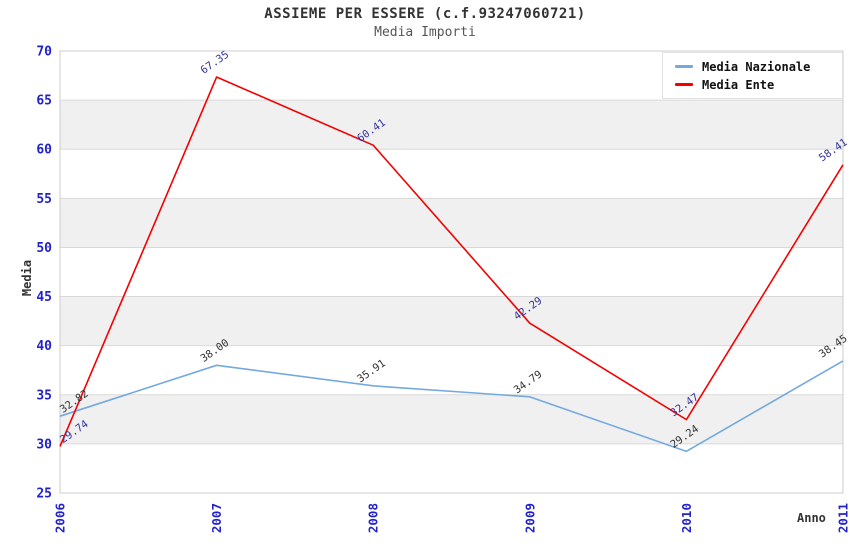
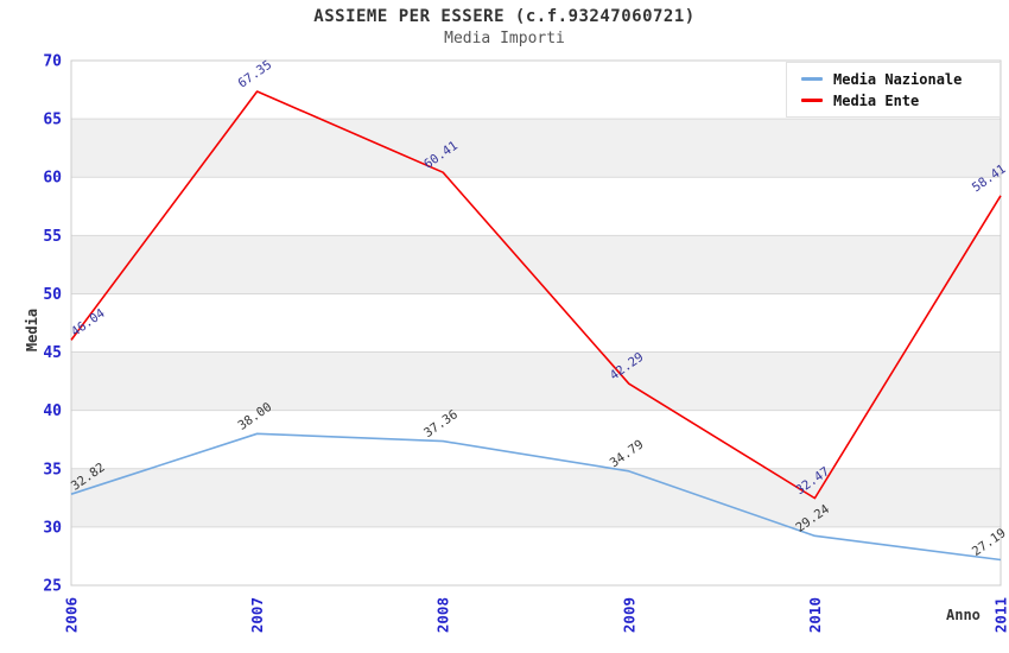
Media Ente/2006: 29.74 -> 46.04
Media Nazionale/2008: 35.91 -> 37.36
Media Nazionale/2011: 38.45 -> 27.19
